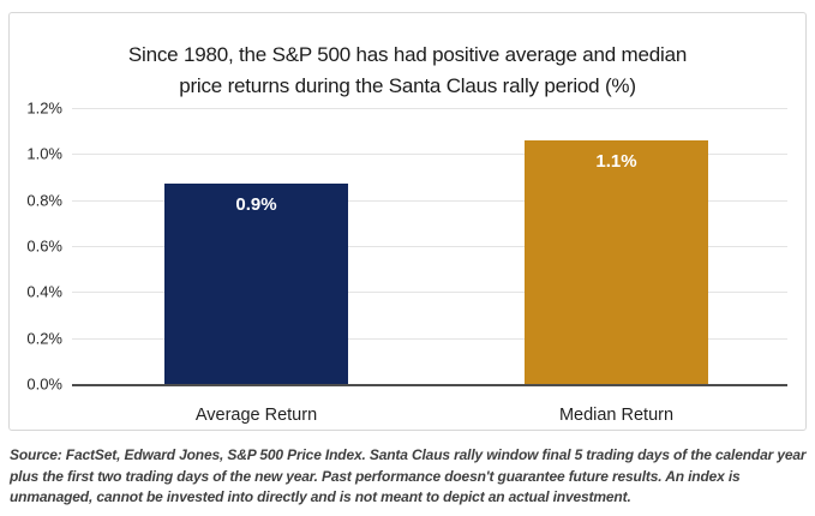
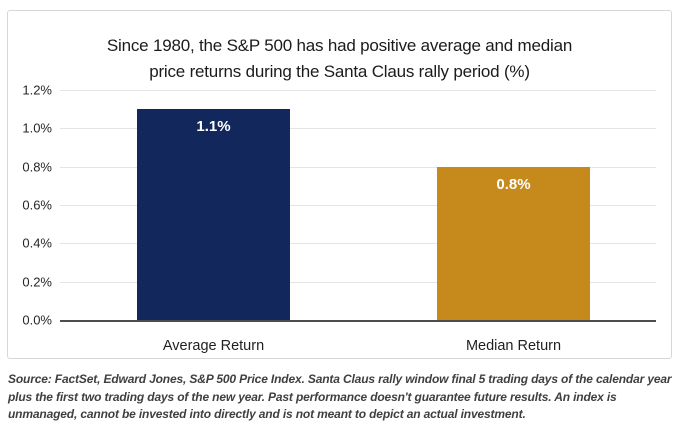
Average Return: 0.9% -> 1.1%
Median Return: 1.1% -> 0.8%
